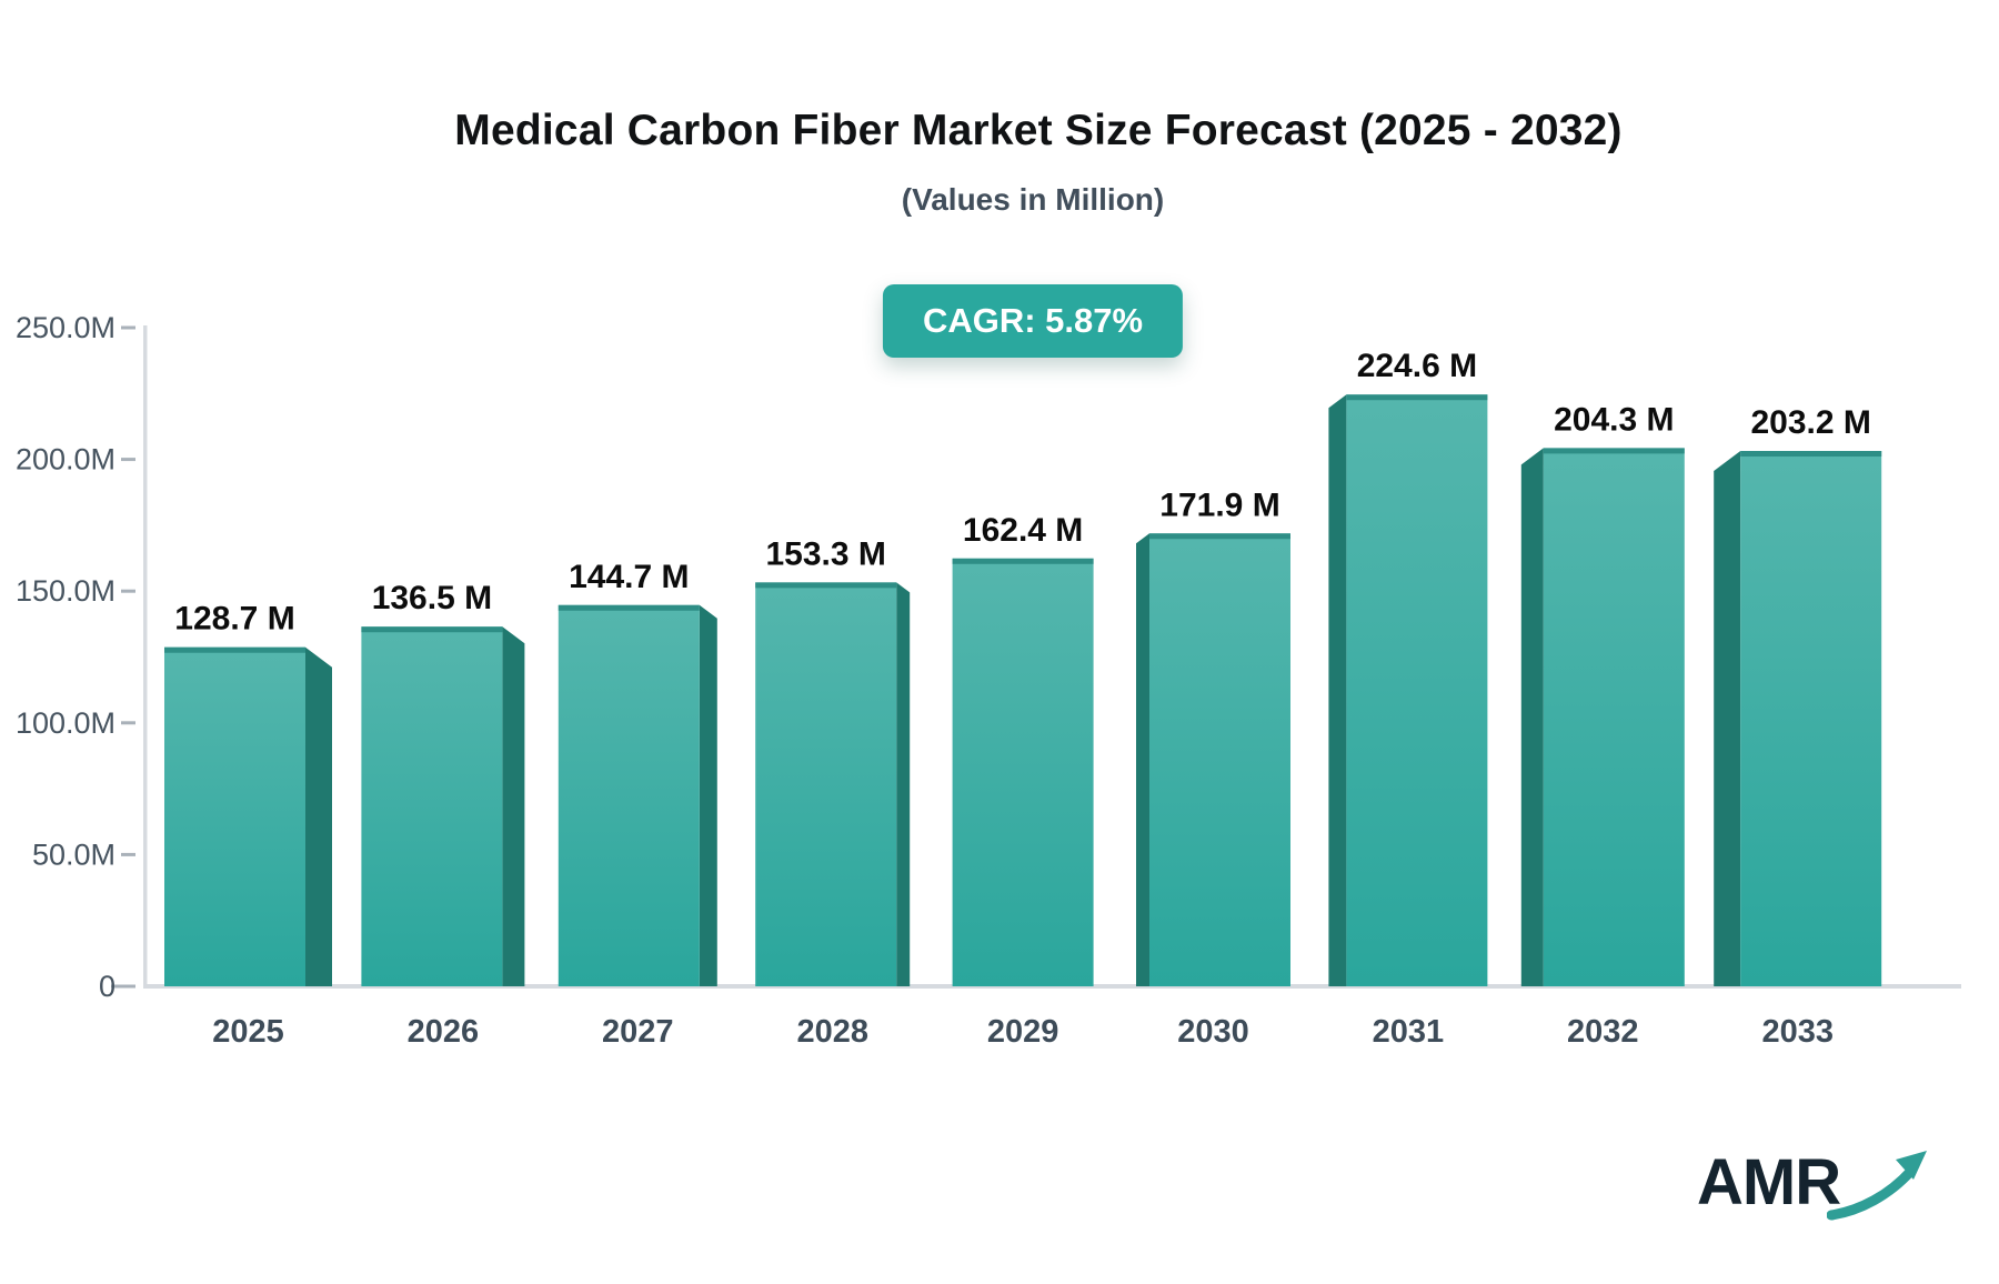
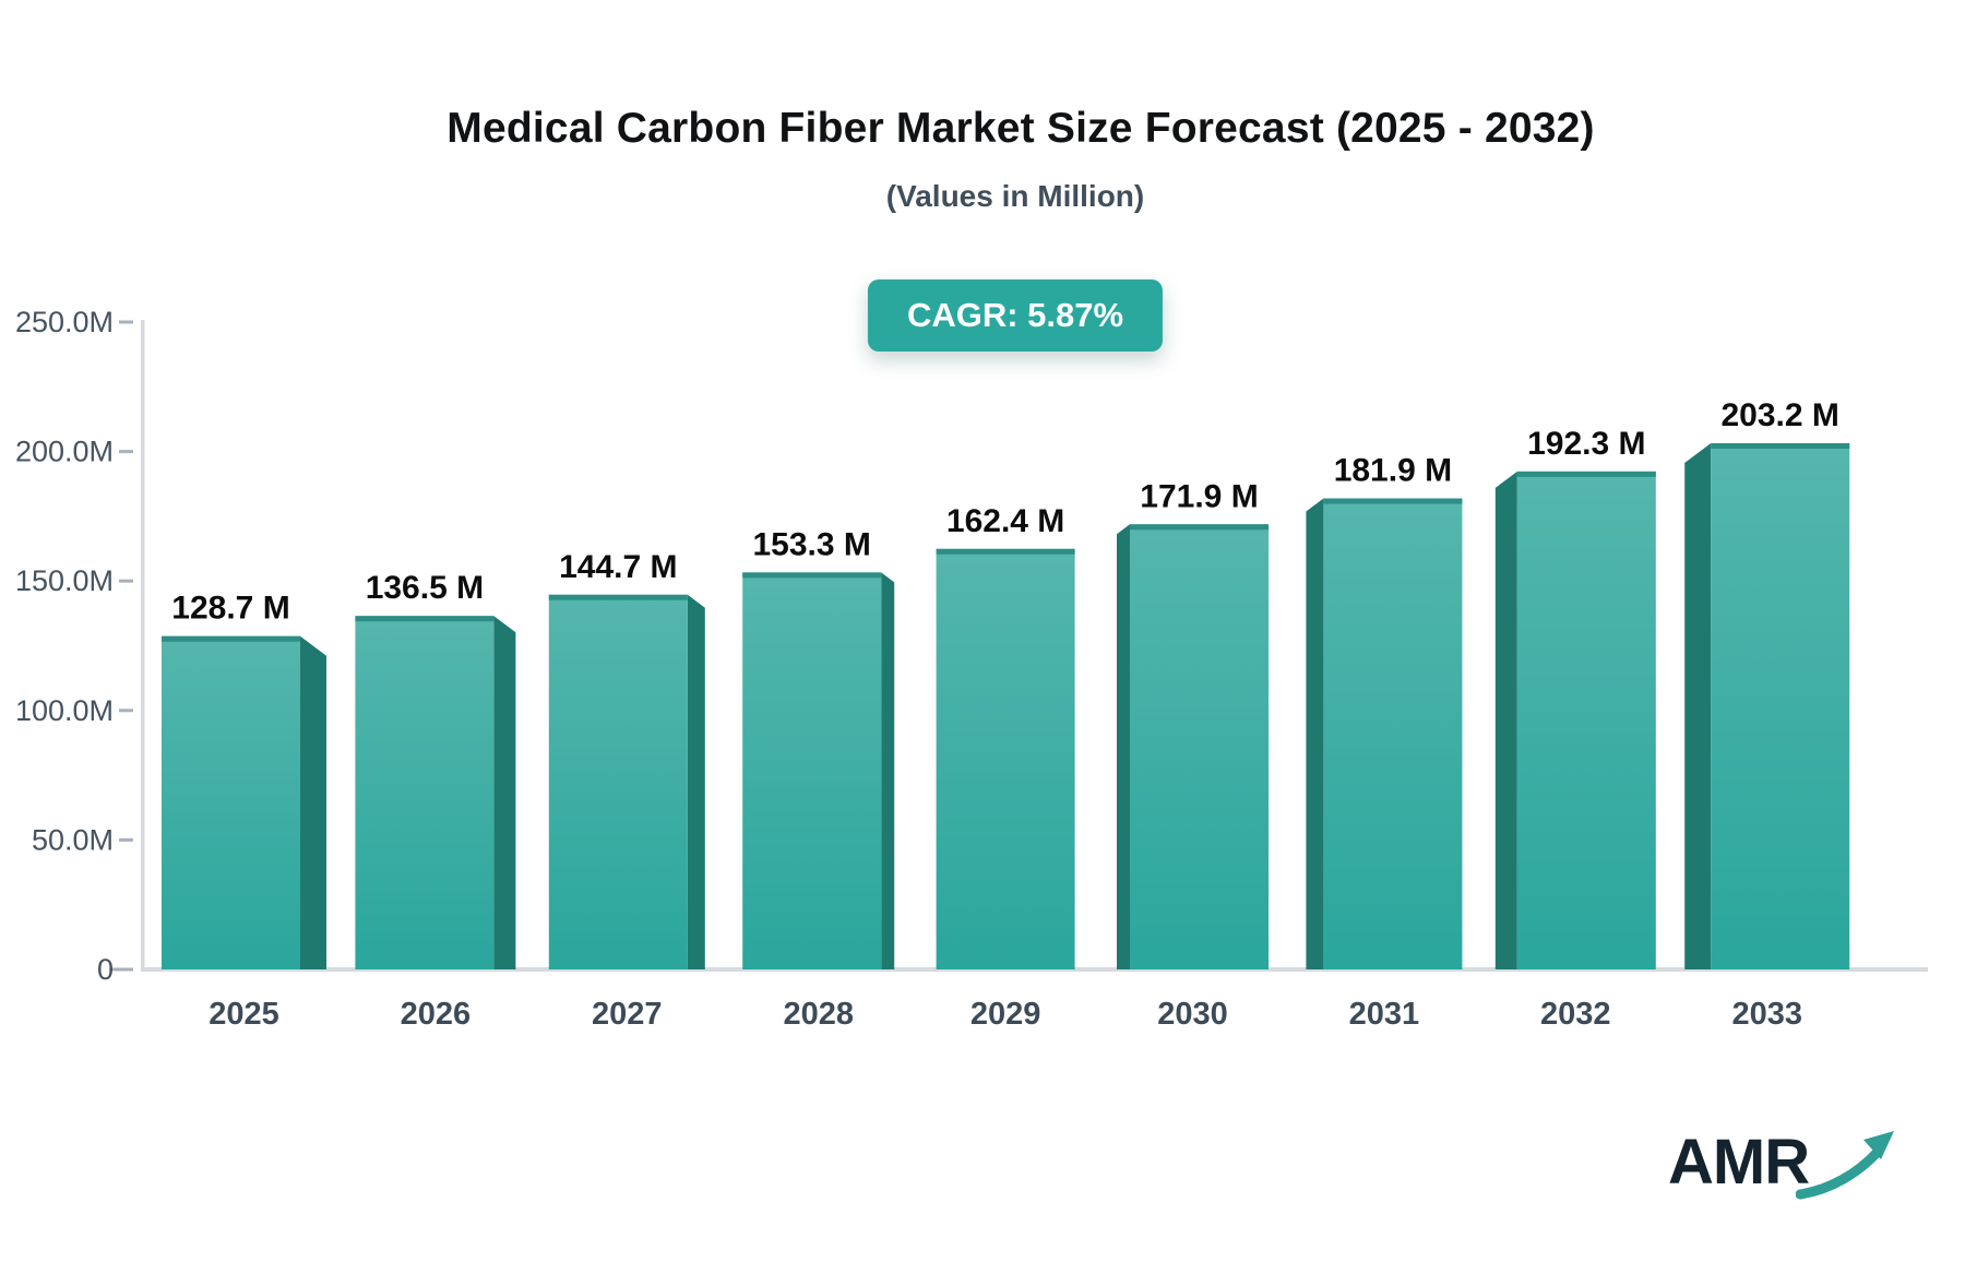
2031: 224.6 -> 181.9
2032: 204.3 -> 192.3
